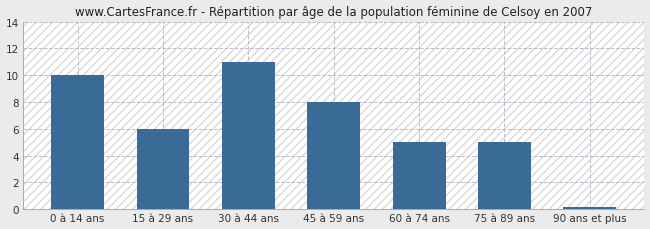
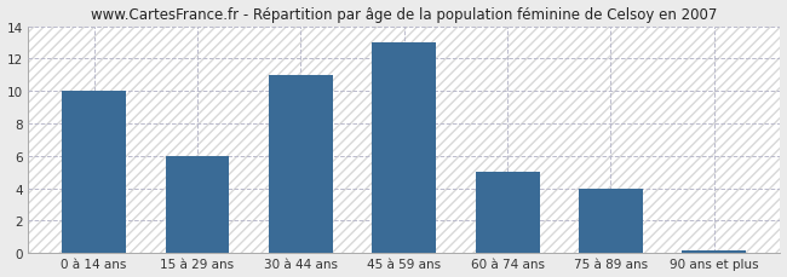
45 à 59 ans: 8.0 -> 13.0
75 à 89 ans: 5.0 -> 4.0
